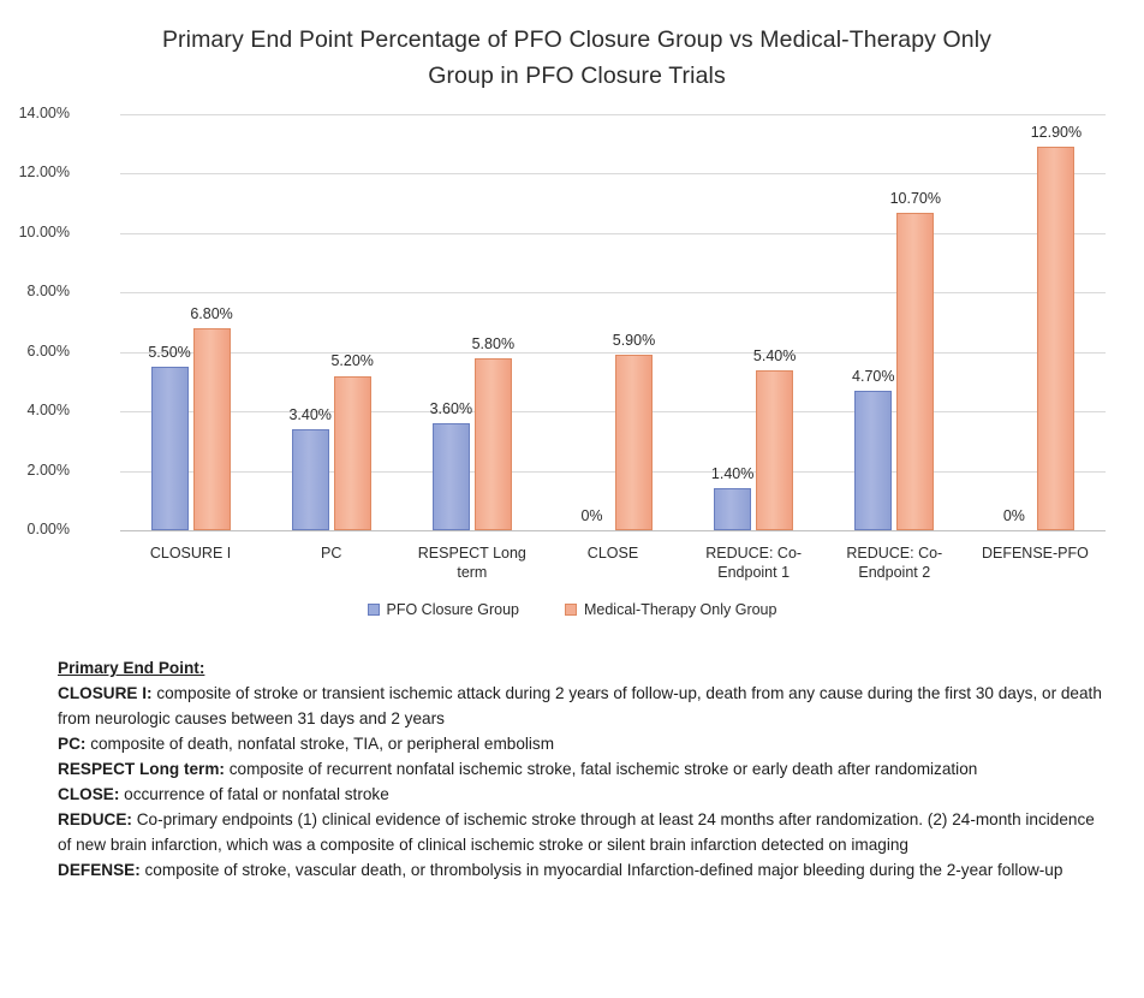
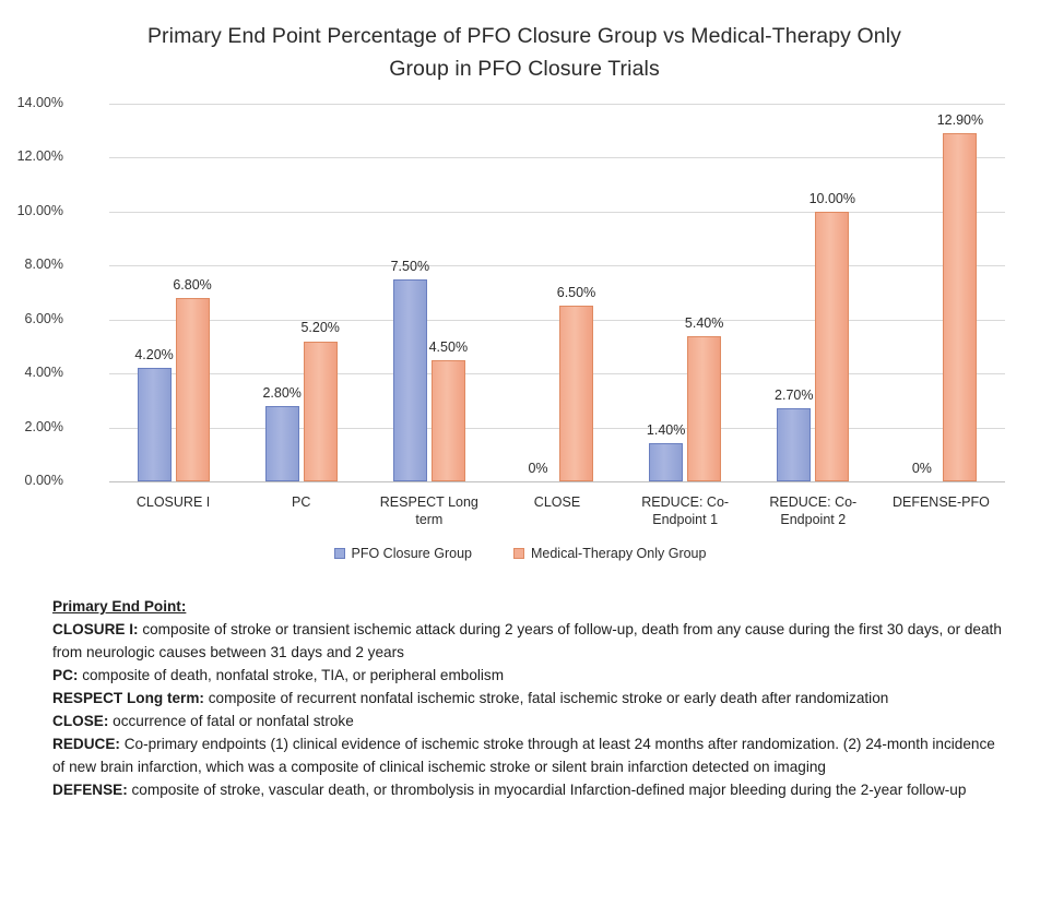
PFO Closure Group/CLOSURE I: 5.50% -> 4.20%
PFO Closure Group/PC: 3.40% -> 2.80%
PFO Closure Group/RESPECT Long term: 3.60% -> 7.50%
Medical-Therapy Only Group/RESPECT Long term: 5.80% -> 4.50%
Medical-Therapy Only Group/CLOSE: 5.90% -> 6.50%
PFO Closure Group/REDUCE: Co-Endpoint 2: 4.70% -> 2.70%
Medical-Therapy Only Group/REDUCE: Co-Endpoint 2: 10.70% -> 10.00%
